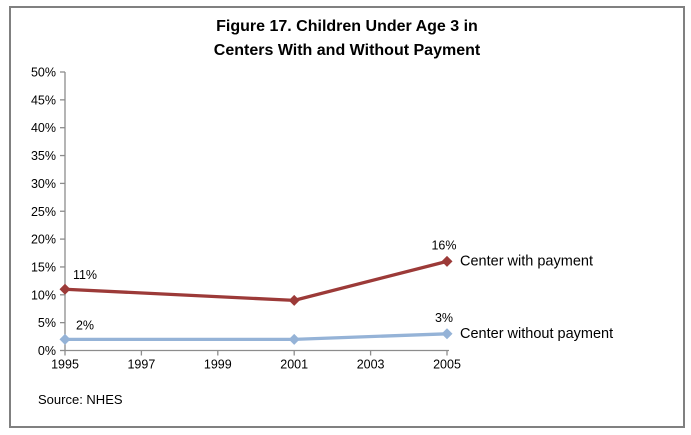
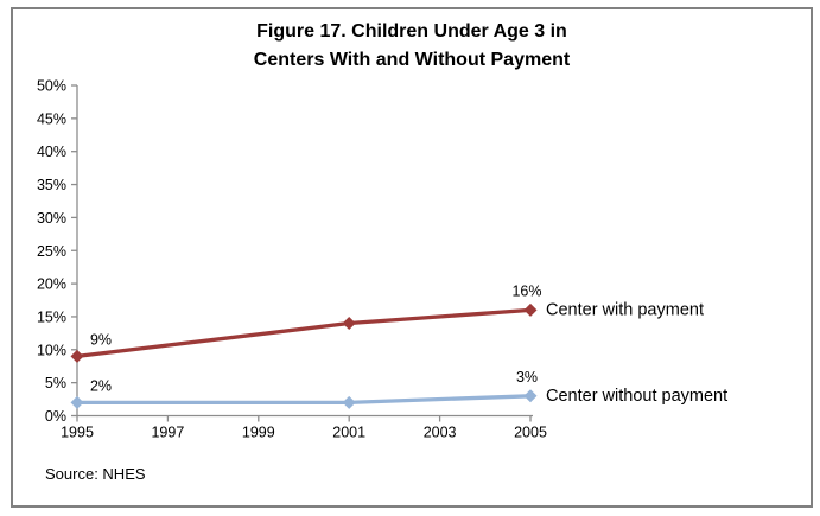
Center with payment/1995: 11% -> 9%
Center with payment/2001: 9% -> 14%
